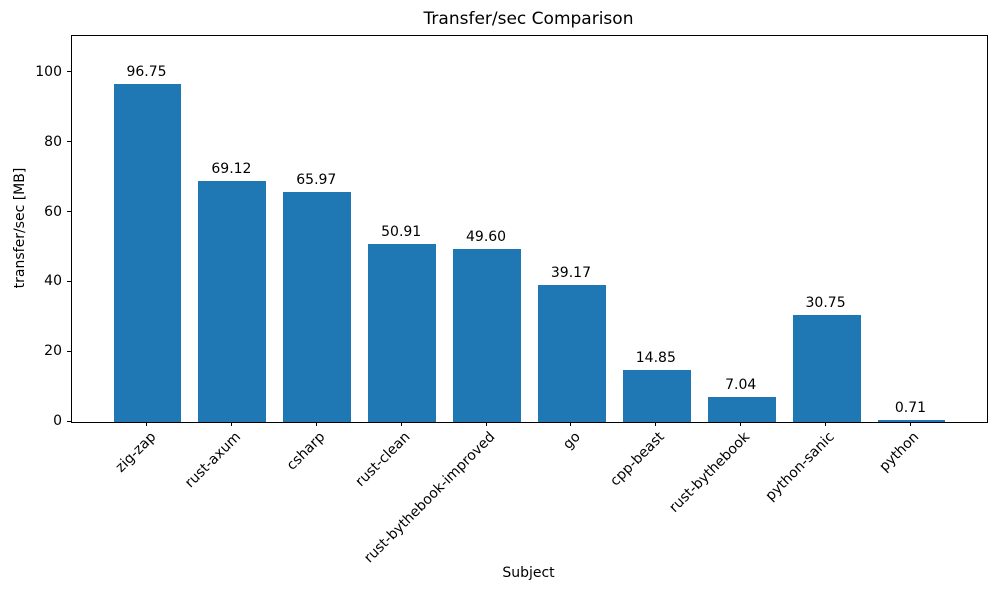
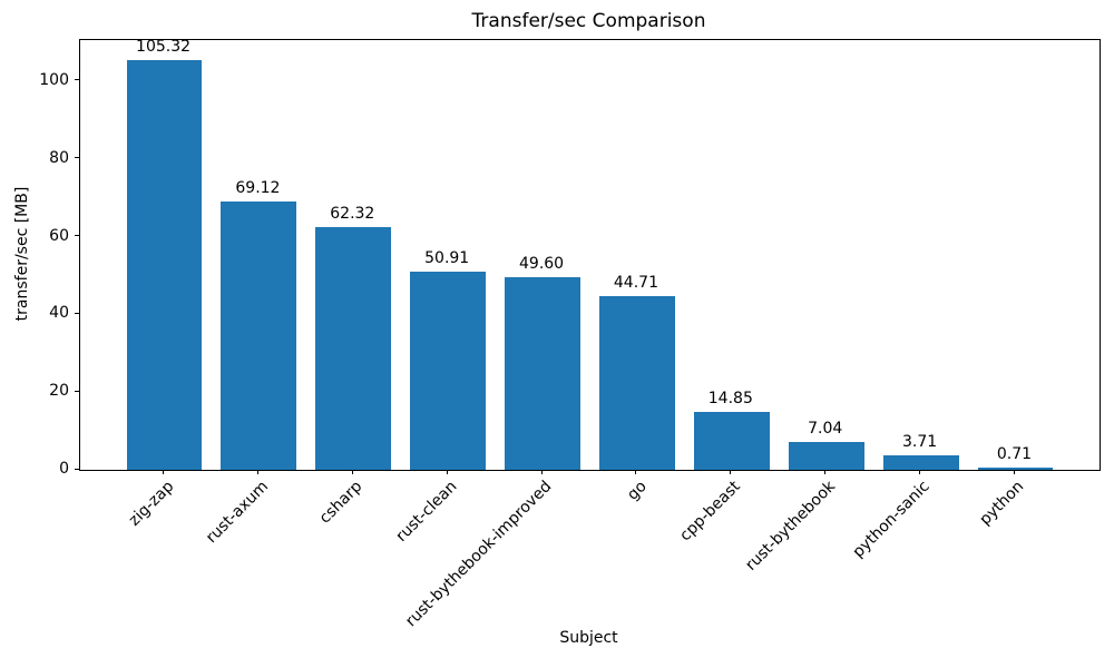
zig-zap: 96.75 -> 105.32
csharp: 65.97 -> 62.32
go: 39.17 -> 44.71
python-sanic: 30.75 -> 3.71
